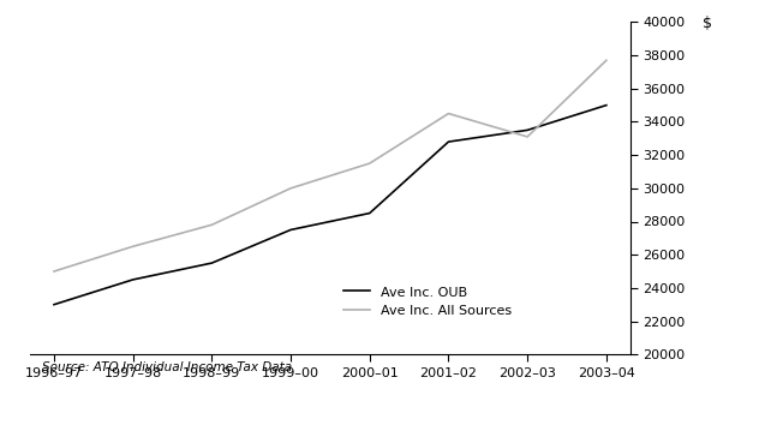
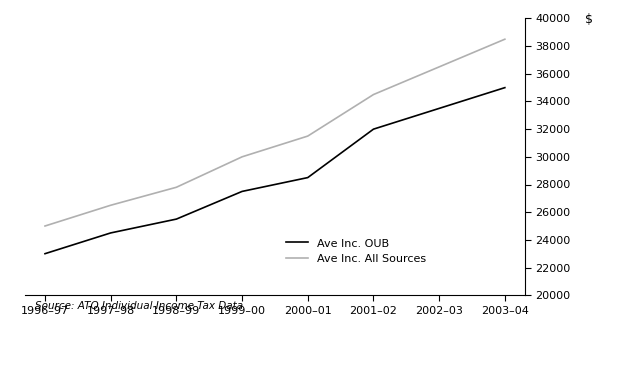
Ave Inc. OUB/2001–02: 32800 -> 32000
Ave Inc. All Sources/2002–03: 33100 -> 36500
Ave Inc. All Sources/2003–04: 37700 -> 38500
